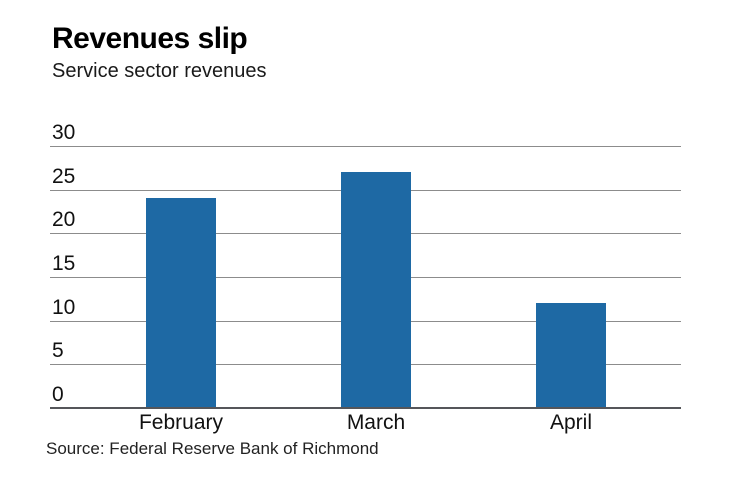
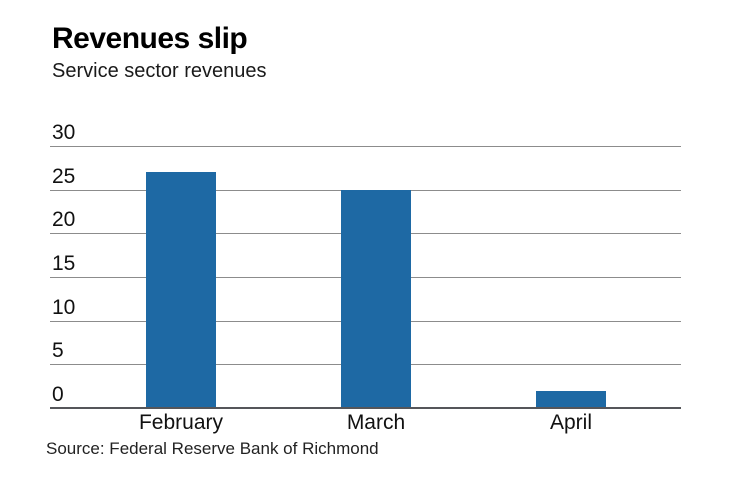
February: 24 -> 27
March: 27 -> 25
April: 12 -> 2
